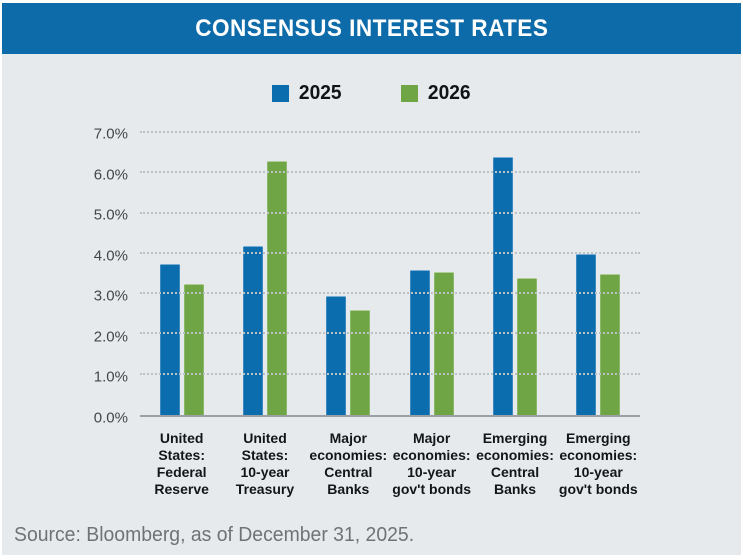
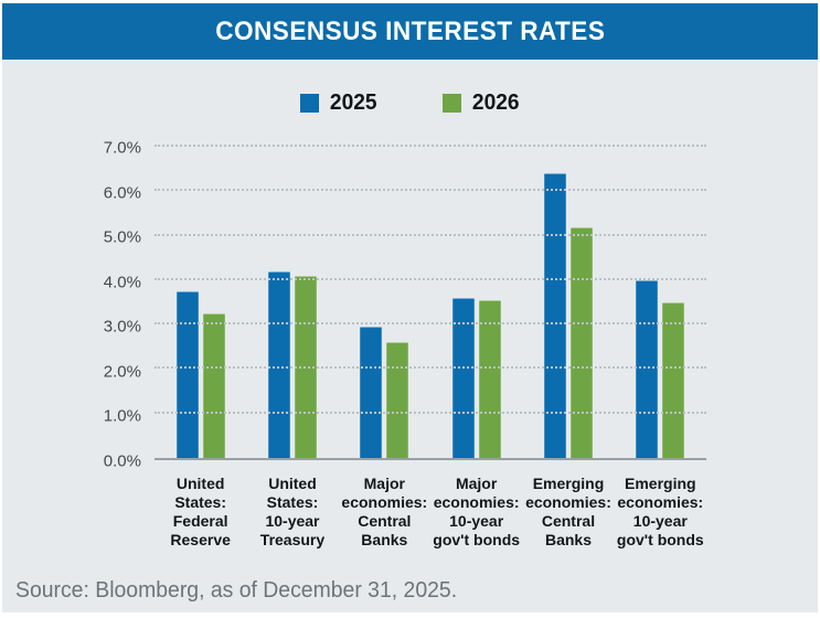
2026/United States: 10-year Treasury: 6.3% -> 4.1%
2026/Emerging economies: Central Banks: 3.4% -> 5.2%
